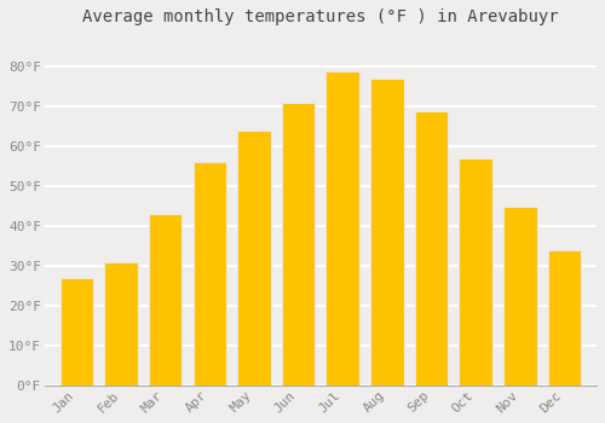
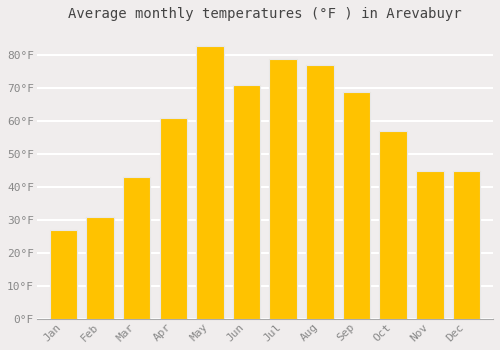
Apr: 56°F -> 61°F
May: 64°F -> 83°F
Dec: 34°F -> 45°F
